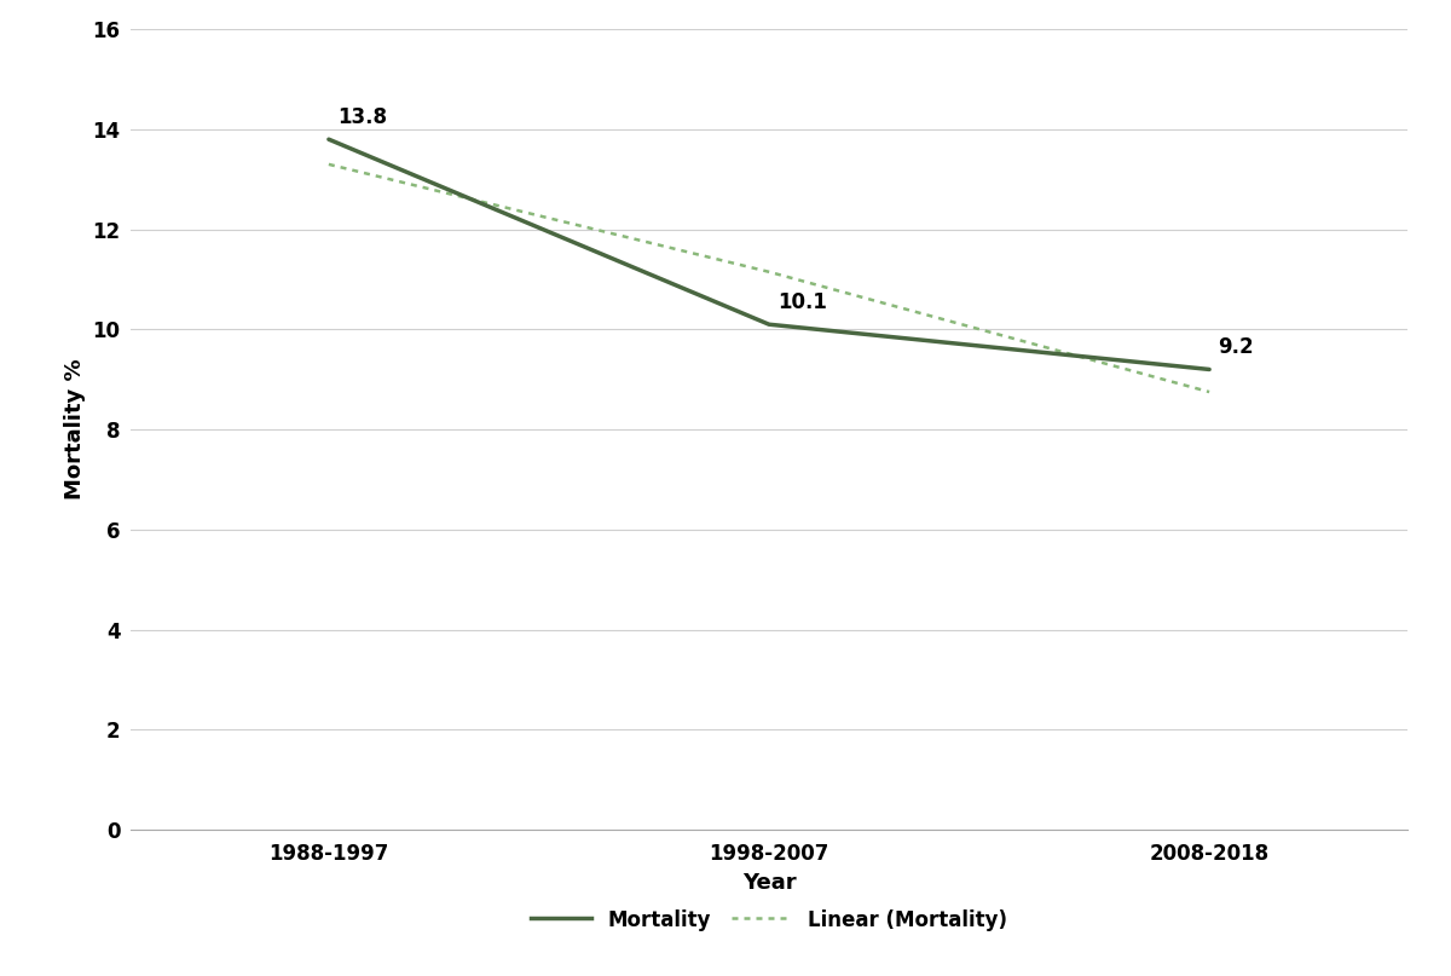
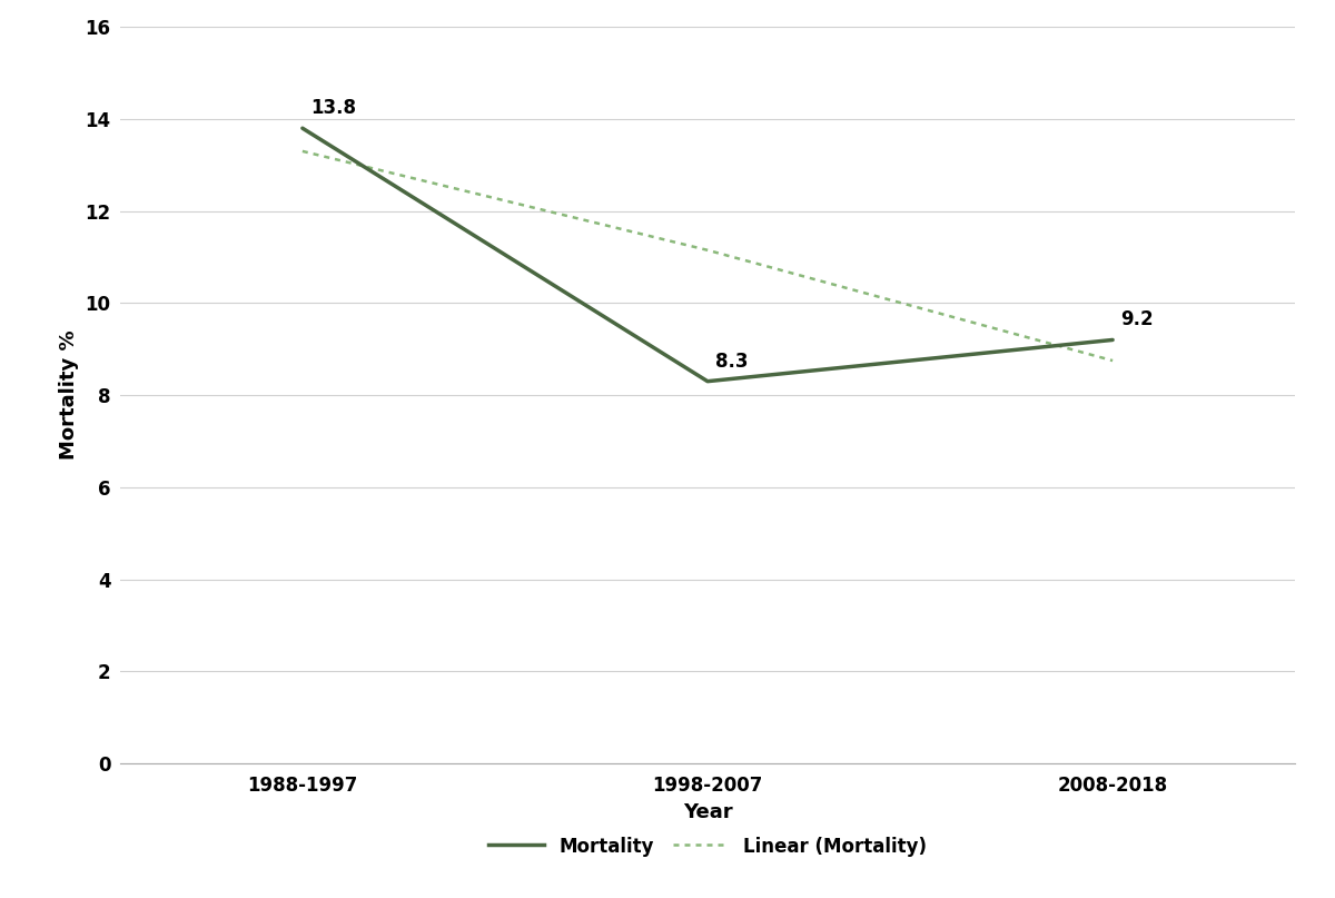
Mortality/1998-2007: 10.1 -> 8.3
